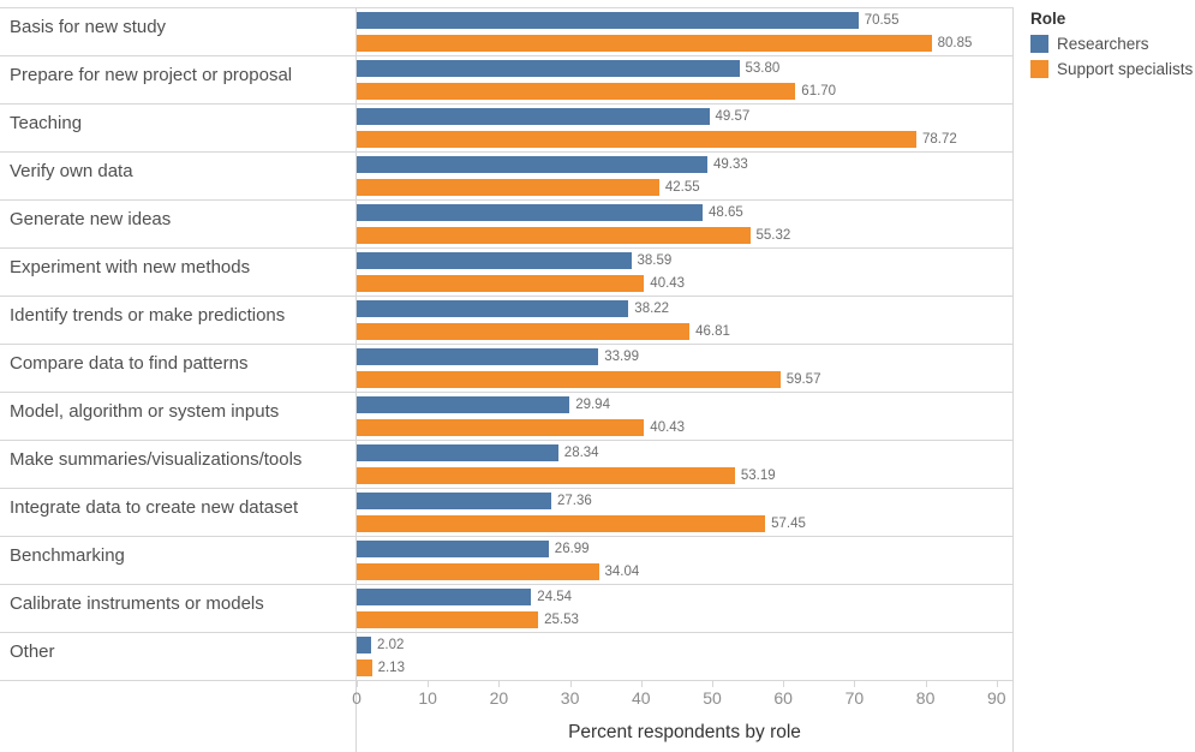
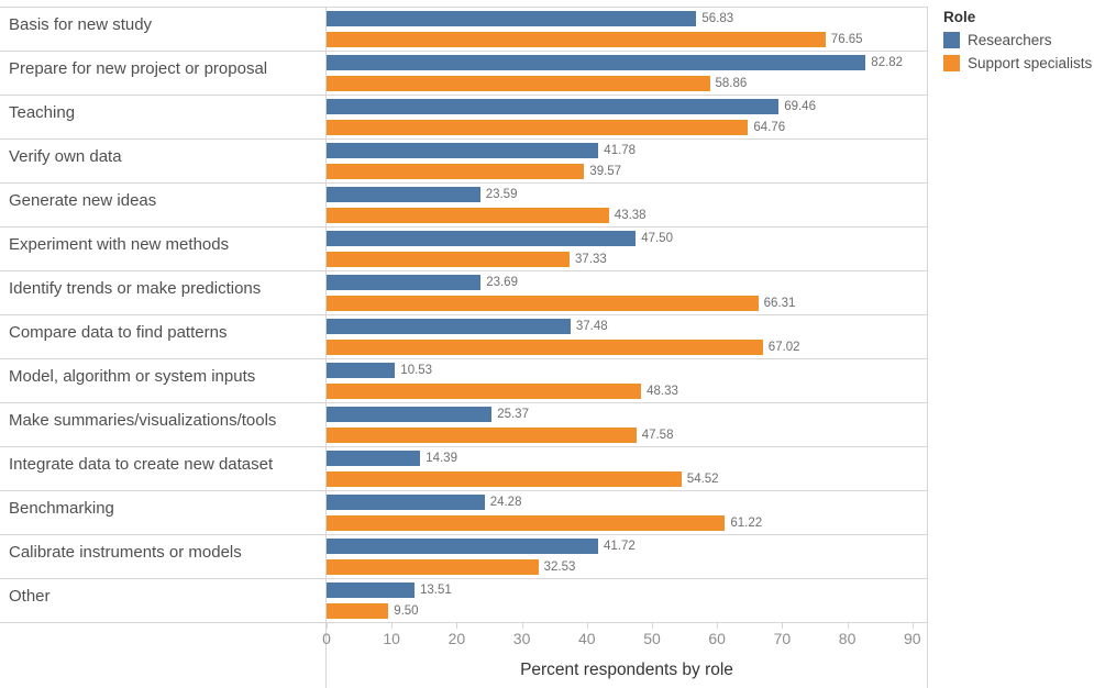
Researchers/Basis for new study: 70.55 -> 56.83
Support specialists/Basis for new study: 80.85 -> 76.65
Researchers/Prepare for new project or proposal: 53.80 -> 82.82
Support specialists/Prepare for new project or proposal: 61.70 -> 58.86
Researchers/Teaching: 49.57 -> 69.46
Support specialists/Teaching: 78.72 -> 64.76
Researchers/Verify own data: 49.33 -> 41.78
Support specialists/Verify own data: 42.55 -> 39.57
Researchers/Generate new ideas: 48.65 -> 23.59
Support specialists/Generate new ideas: 55.32 -> 43.38
Researchers/Experiment with new methods: 38.59 -> 47.50
Support specialists/Experiment with new methods: 40.43 -> 37.33
Researchers/Identify trends or make predictions: 38.22 -> 23.69
Support specialists/Identify trends or make predictions: 46.81 -> 66.31
Researchers/Compare data to find patterns: 33.99 -> 37.48
Support specialists/Compare data to find patterns: 59.57 -> 67.02
Researchers/Model, algorithm or system inputs: 29.94 -> 10.53
Support specialists/Model, algorithm or system inputs: 40.43 -> 48.33
Researchers/Make summaries/visualizations/tools: 28.34 -> 25.37
Support specialists/Make summaries/visualizations/tools: 53.19 -> 47.58
Researchers/Integrate data to create new dataset: 27.36 -> 14.39
Support specialists/Integrate data to create new dataset: 57.45 -> 54.52
Researchers/Benchmarking: 26.99 -> 24.28
Support specialists/Benchmarking: 34.04 -> 61.22
Researchers/Calibrate instruments or models: 24.54 -> 41.72
Support specialists/Calibrate instruments or models: 25.53 -> 32.53
Researchers/Other: 2.02 -> 13.51
Support specialists/Other: 2.13 -> 9.50
